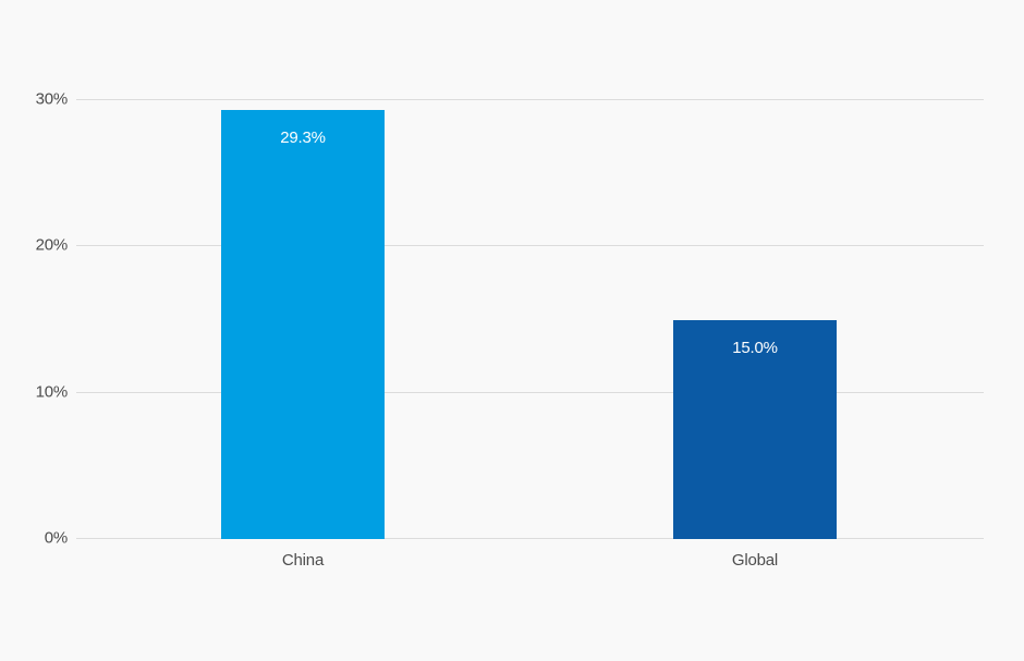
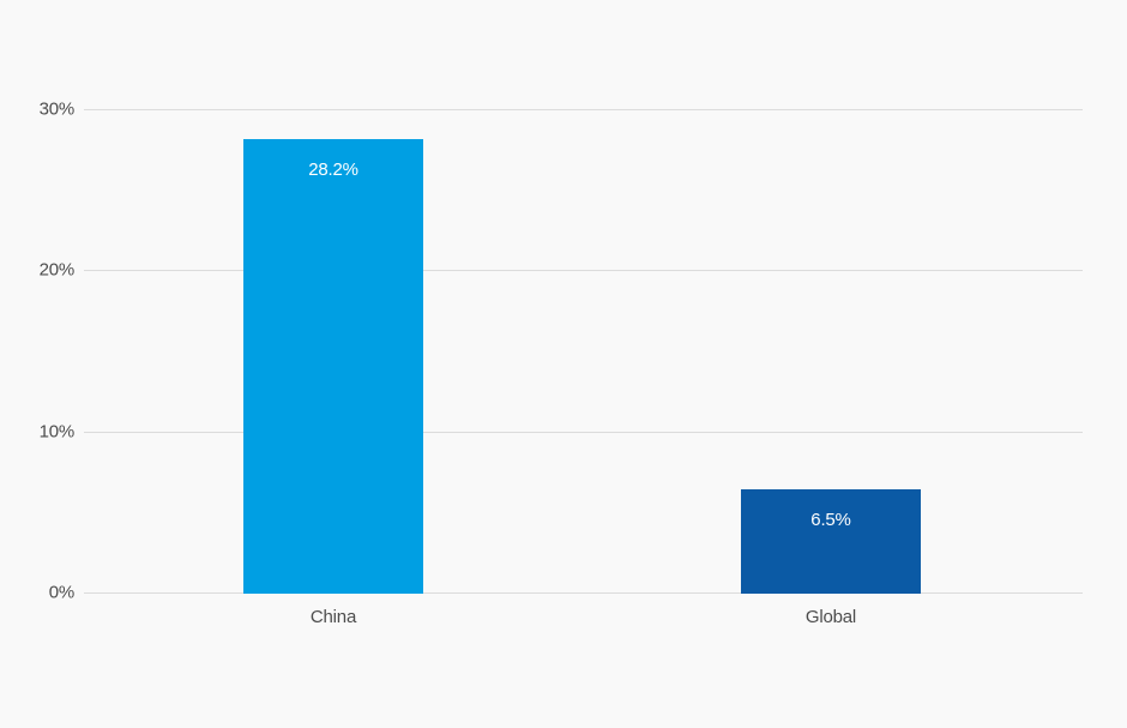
China: 29.3% -> 28.2%
Global: 15.0% -> 6.5%
